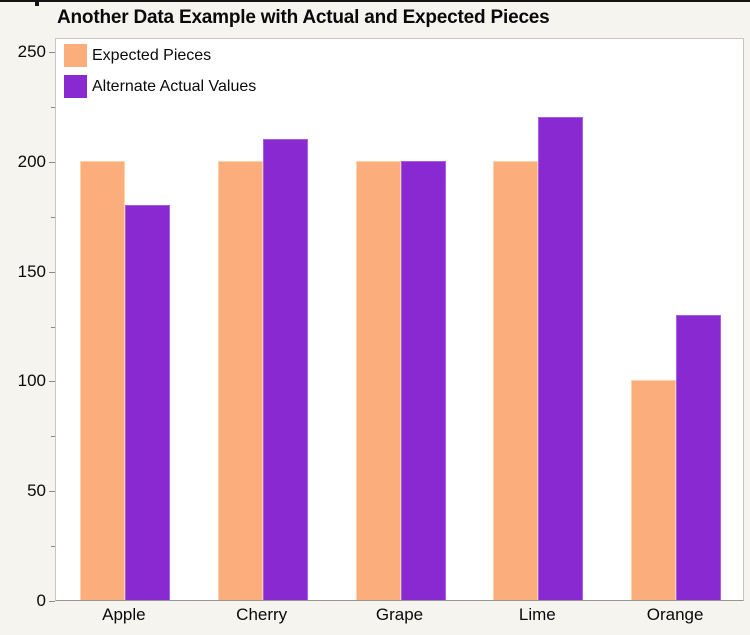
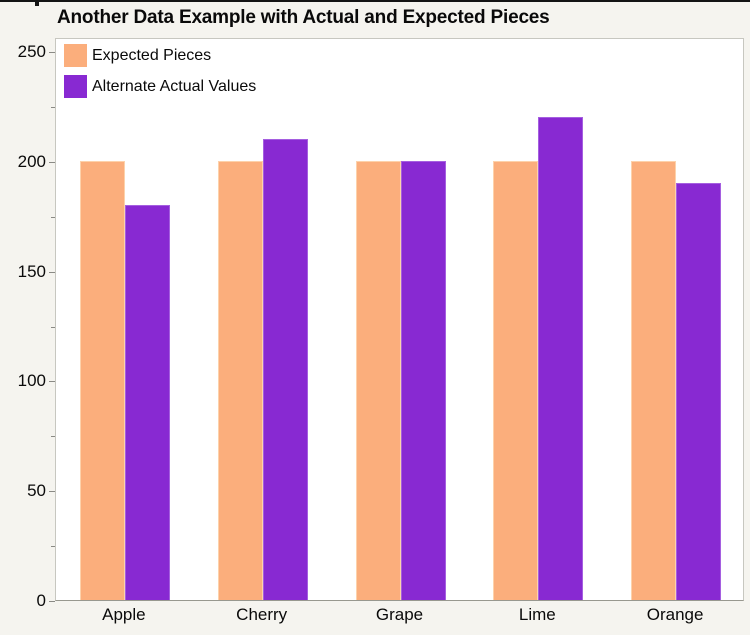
Expected Pieces/Orange: 100 -> 200
Alternate Actual Values/Orange: 130 -> 190
